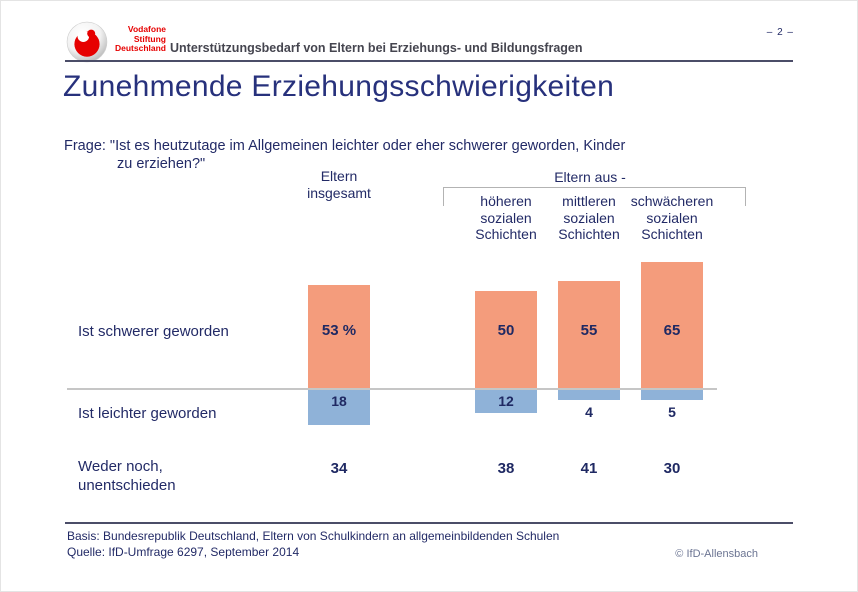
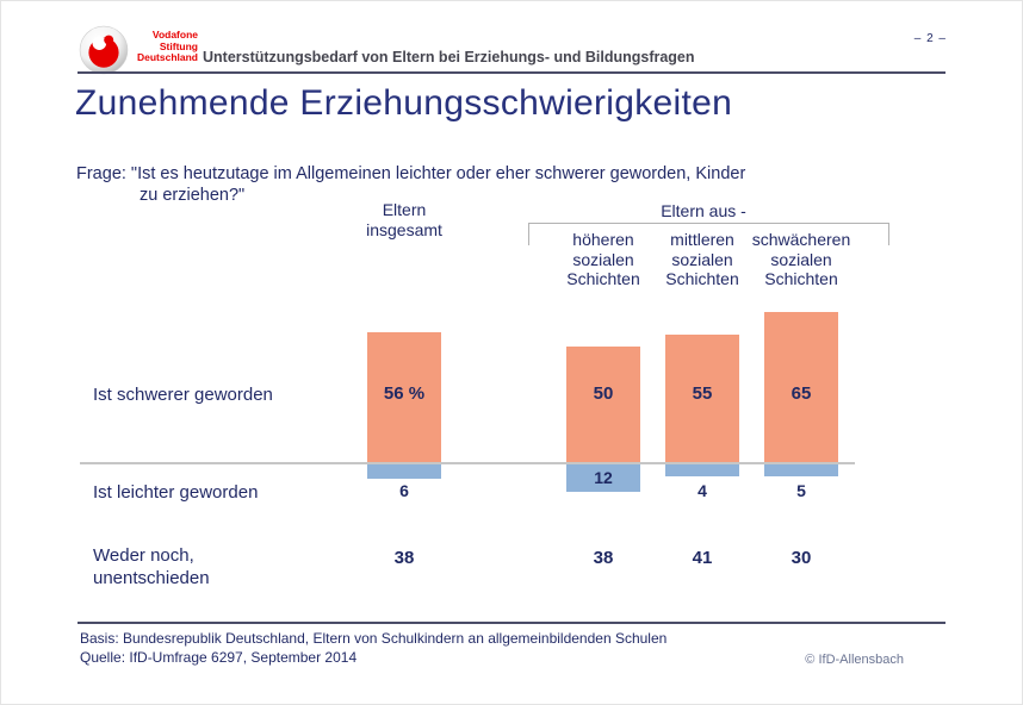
Ist schwerer geworden/Eltern insgesamt: 53 -> 56
Ist leichter geworden/Eltern insgesamt: 18 -> 6
Weder noch, unentschieden/Eltern insgesamt: 34 -> 38
